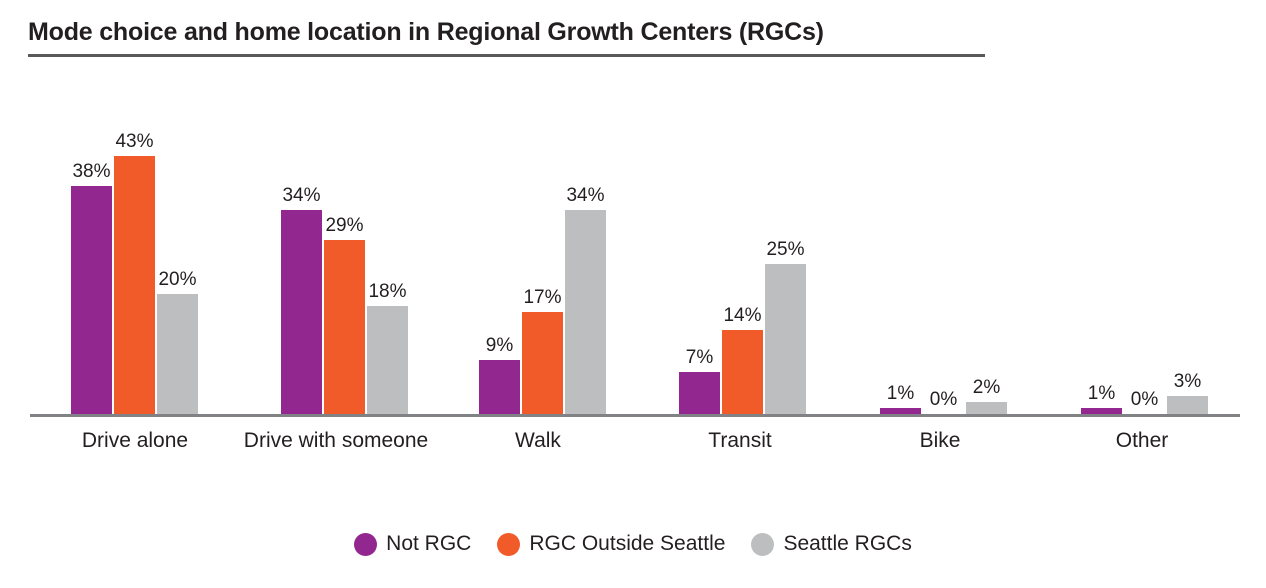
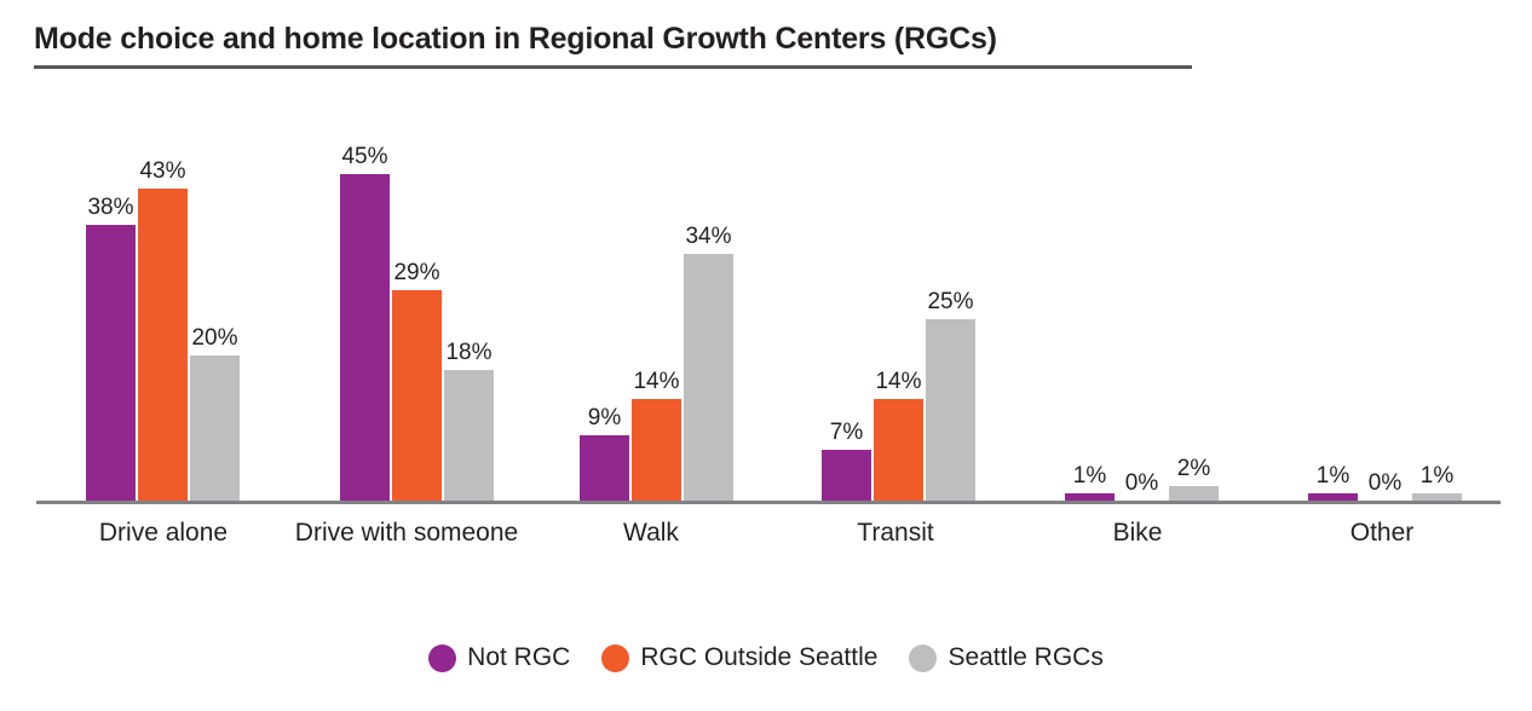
Not RGC/Drive with someone: 34% -> 45%
RGC Outside Seattle/Walk: 17% -> 14%
Seattle RGCs/Other: 3% -> 1%
